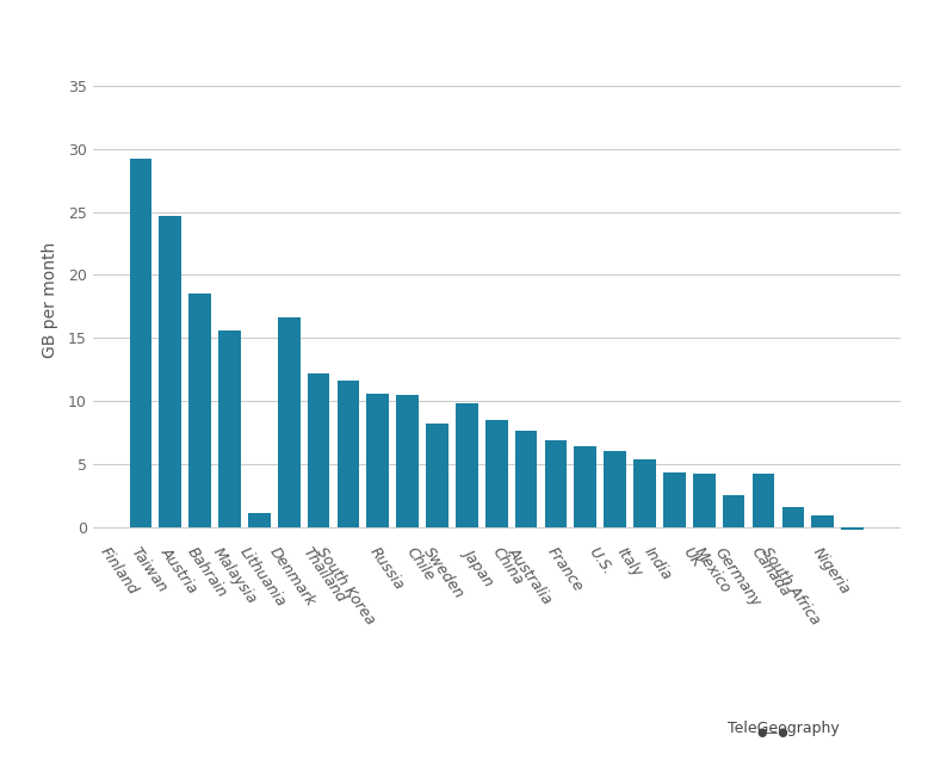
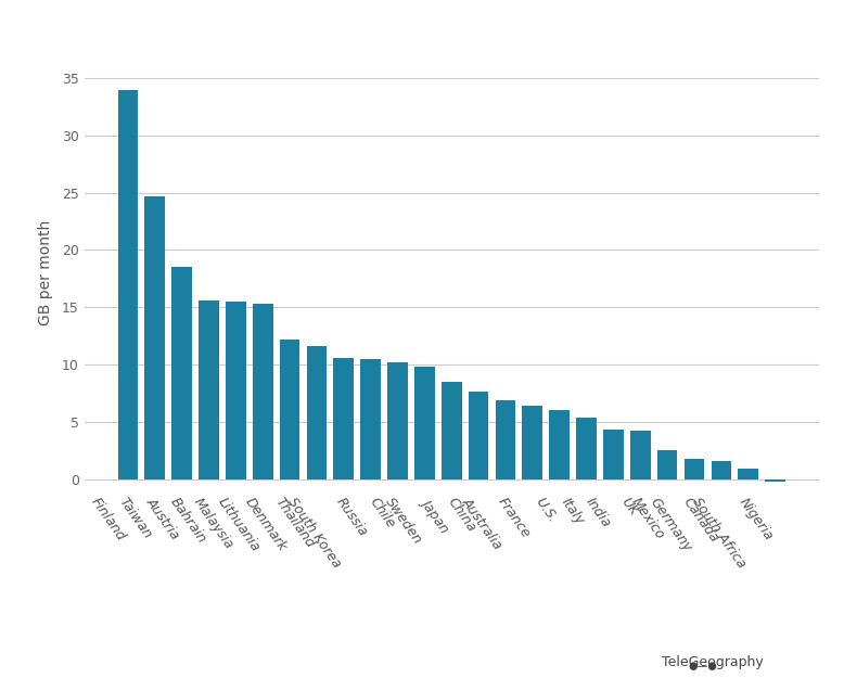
Finland: 29.2 -> 34.0
Malaysia: 1.1 -> 15.5
Lithuania: 16.6 -> 15.3
Chile: 8.2 -> 10.2
Germany: 4.2 -> 1.8
